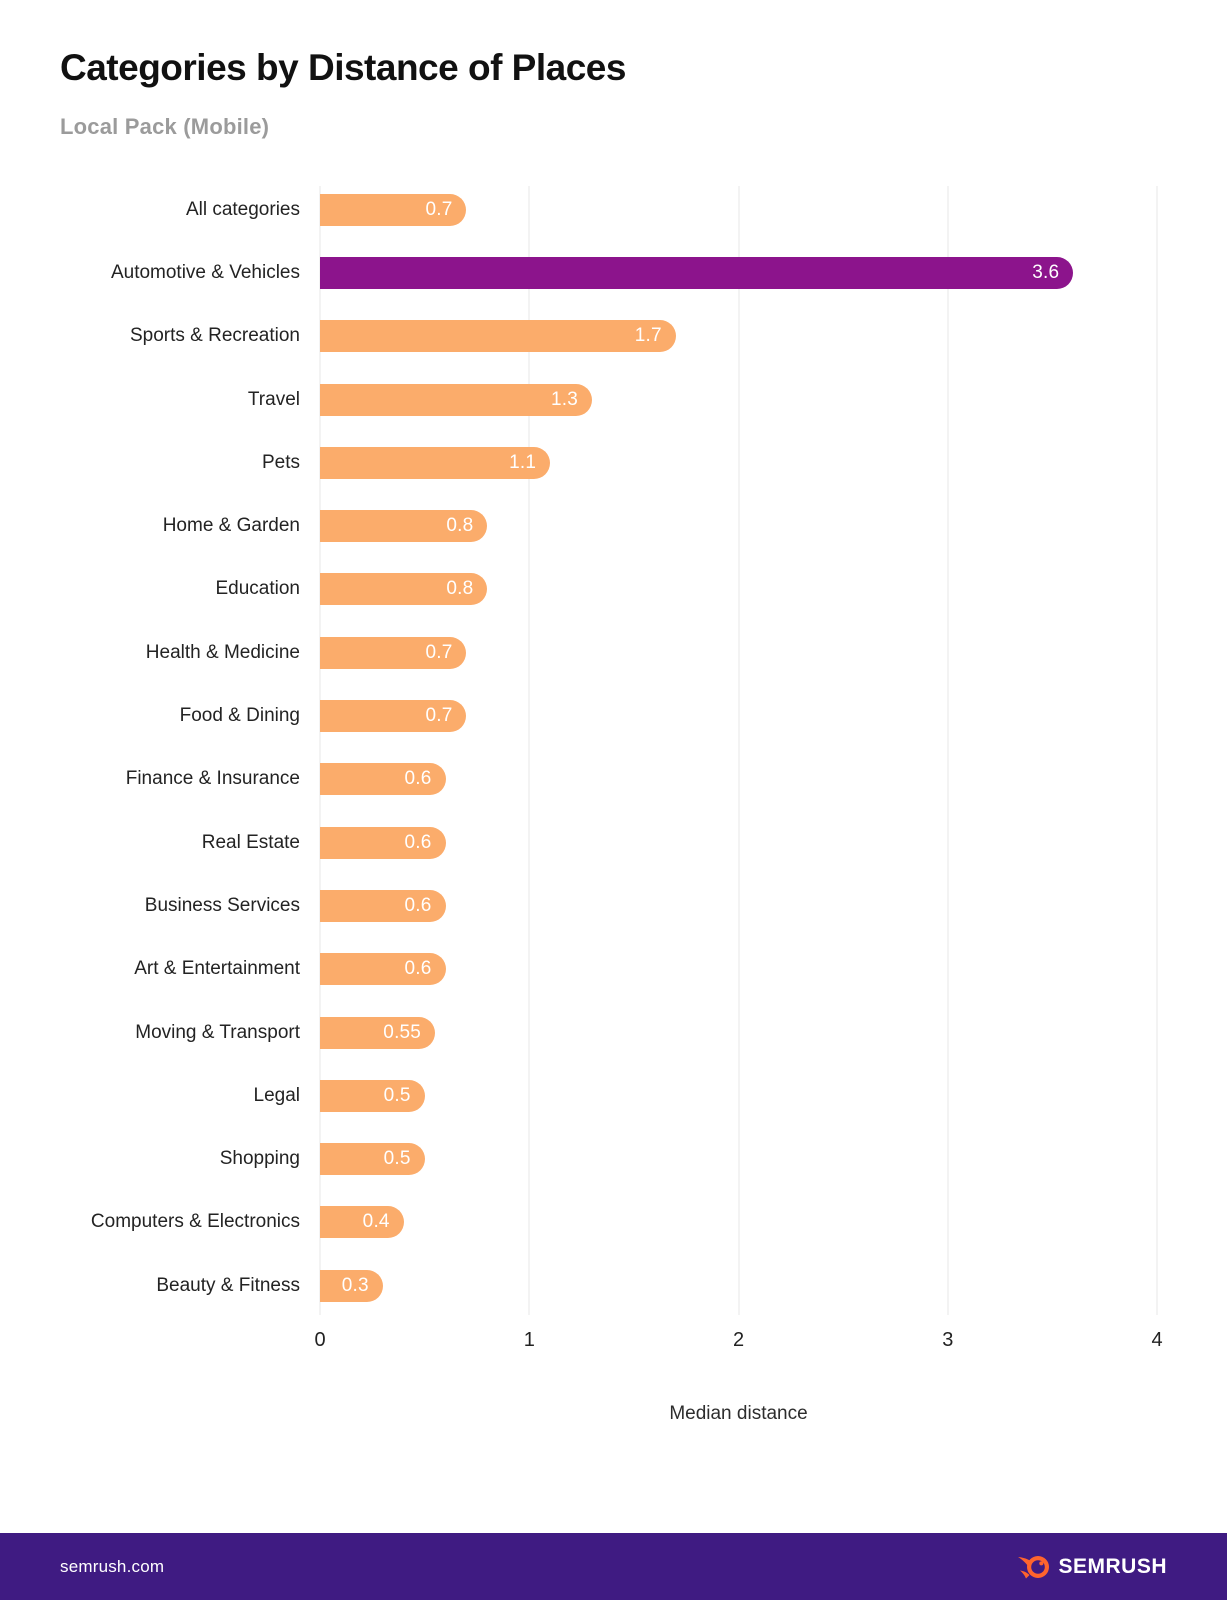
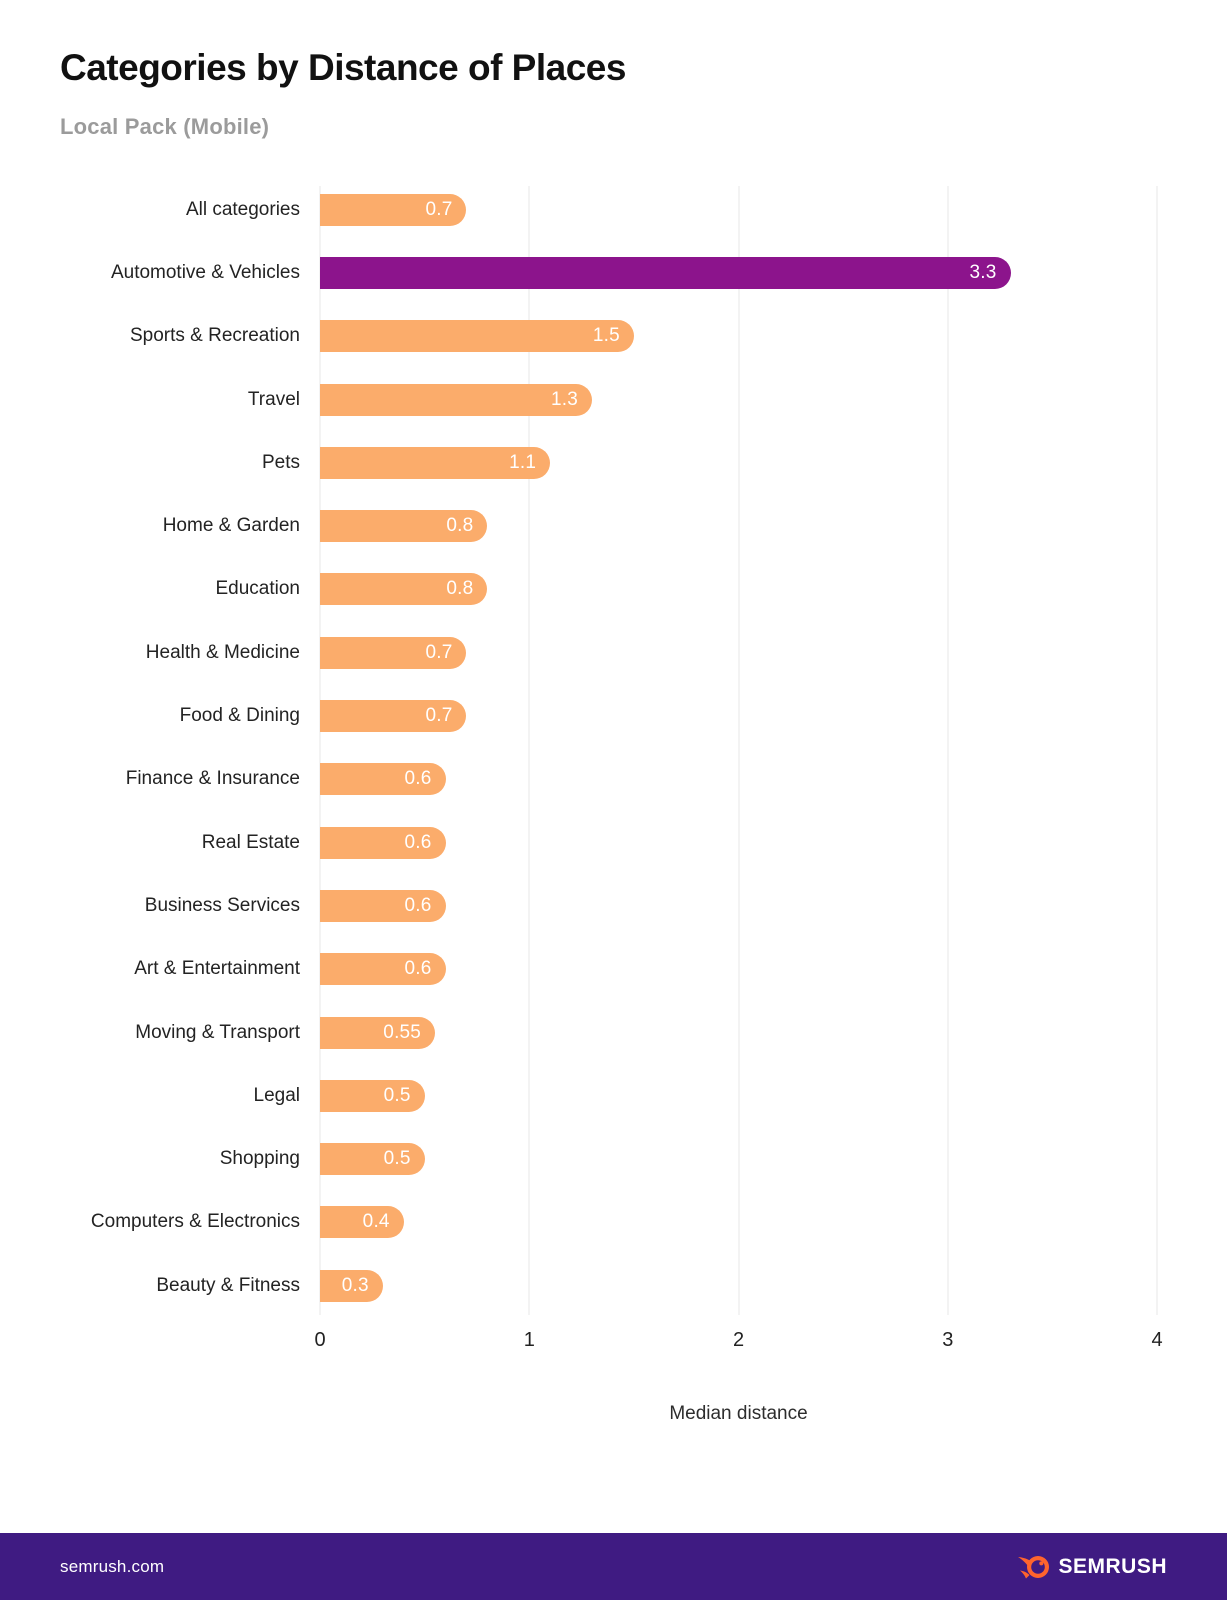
Automotive & Vehicles: 3.6 -> 3.3
Sports & Recreation: 1.7 -> 1.5
